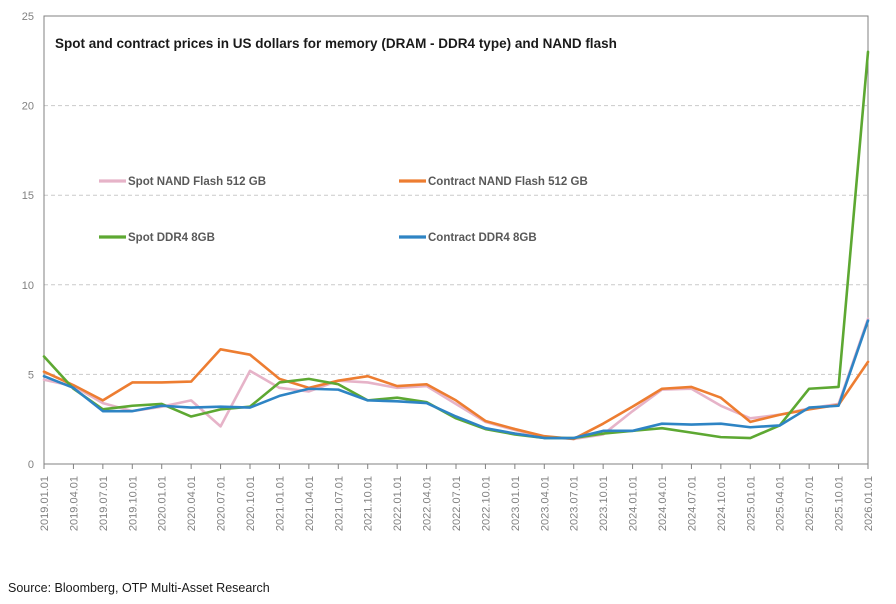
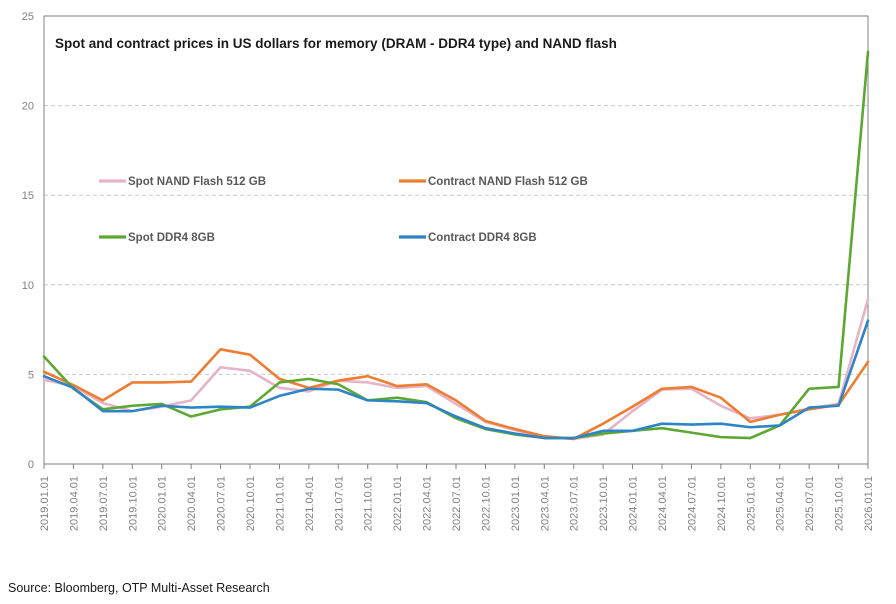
Spot NAND Flash 512 GB/2020.07.01: 2.1 -> 5.4
Spot NAND Flash 512 GB/2026.01.01: 8.1 -> 9.2
